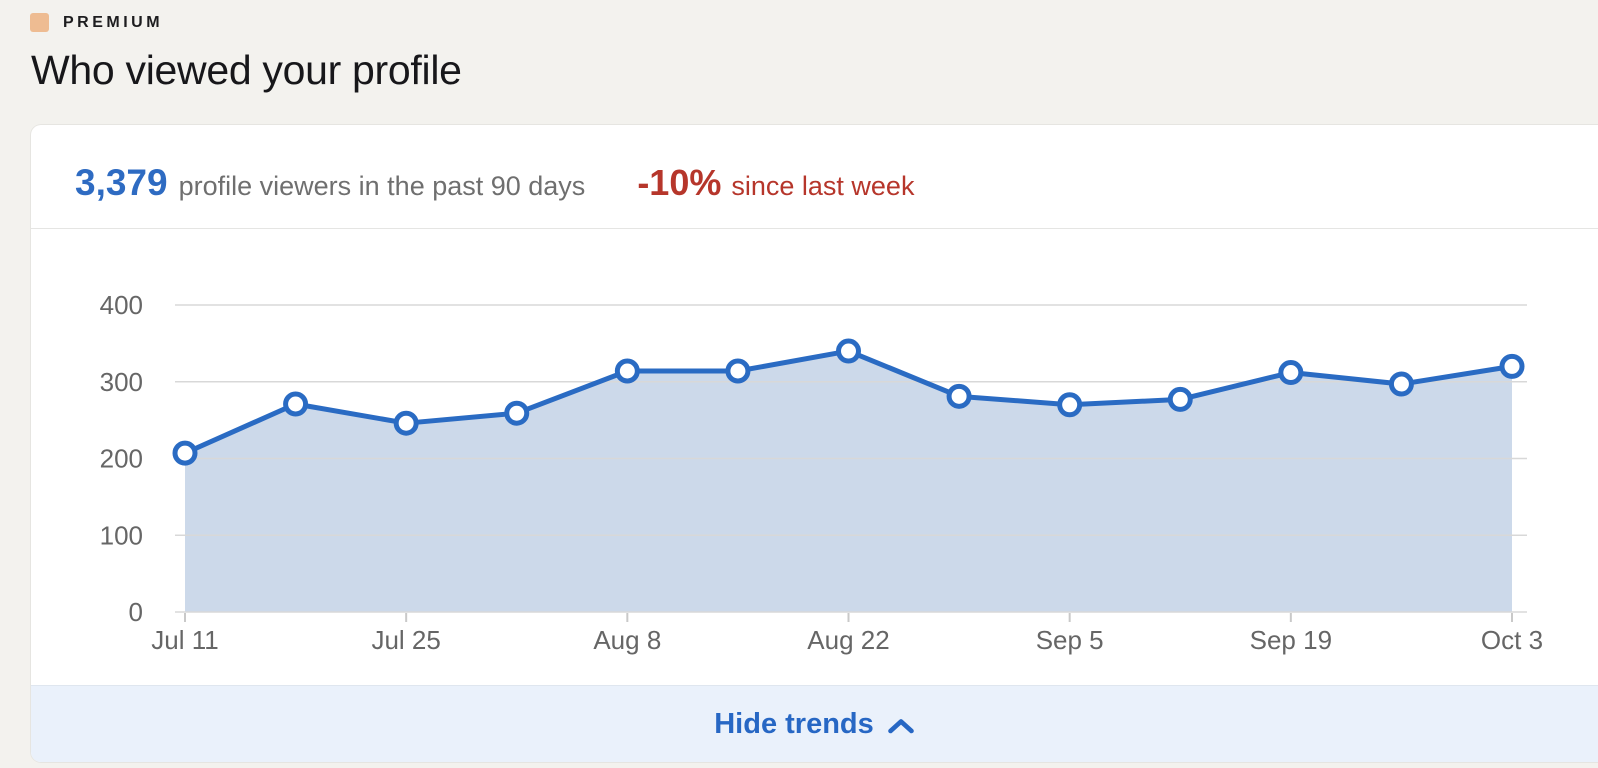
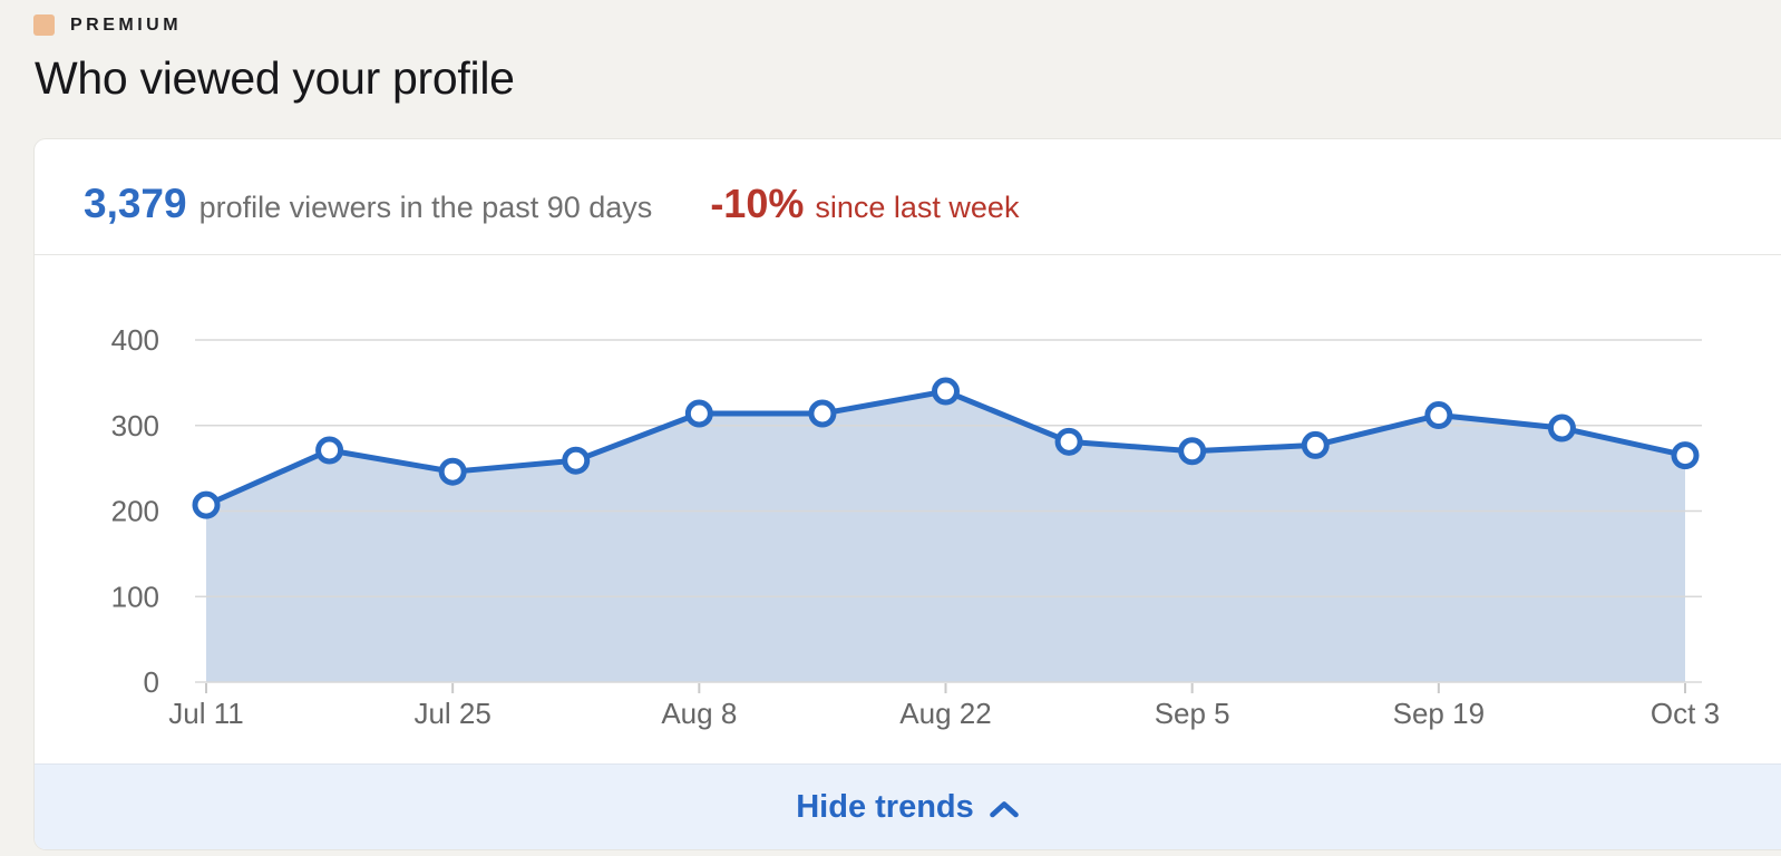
Oct 3: 320 -> 260
